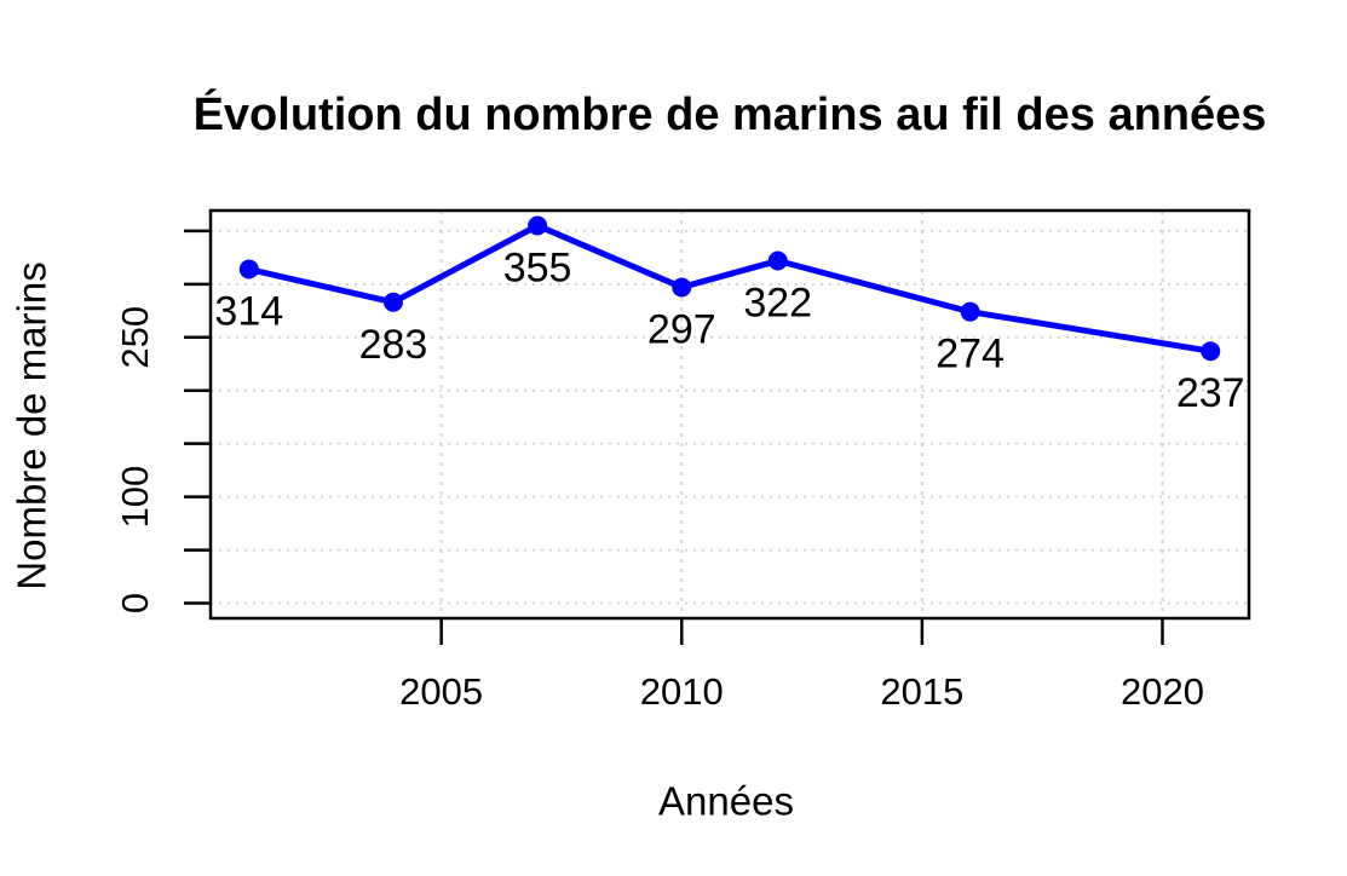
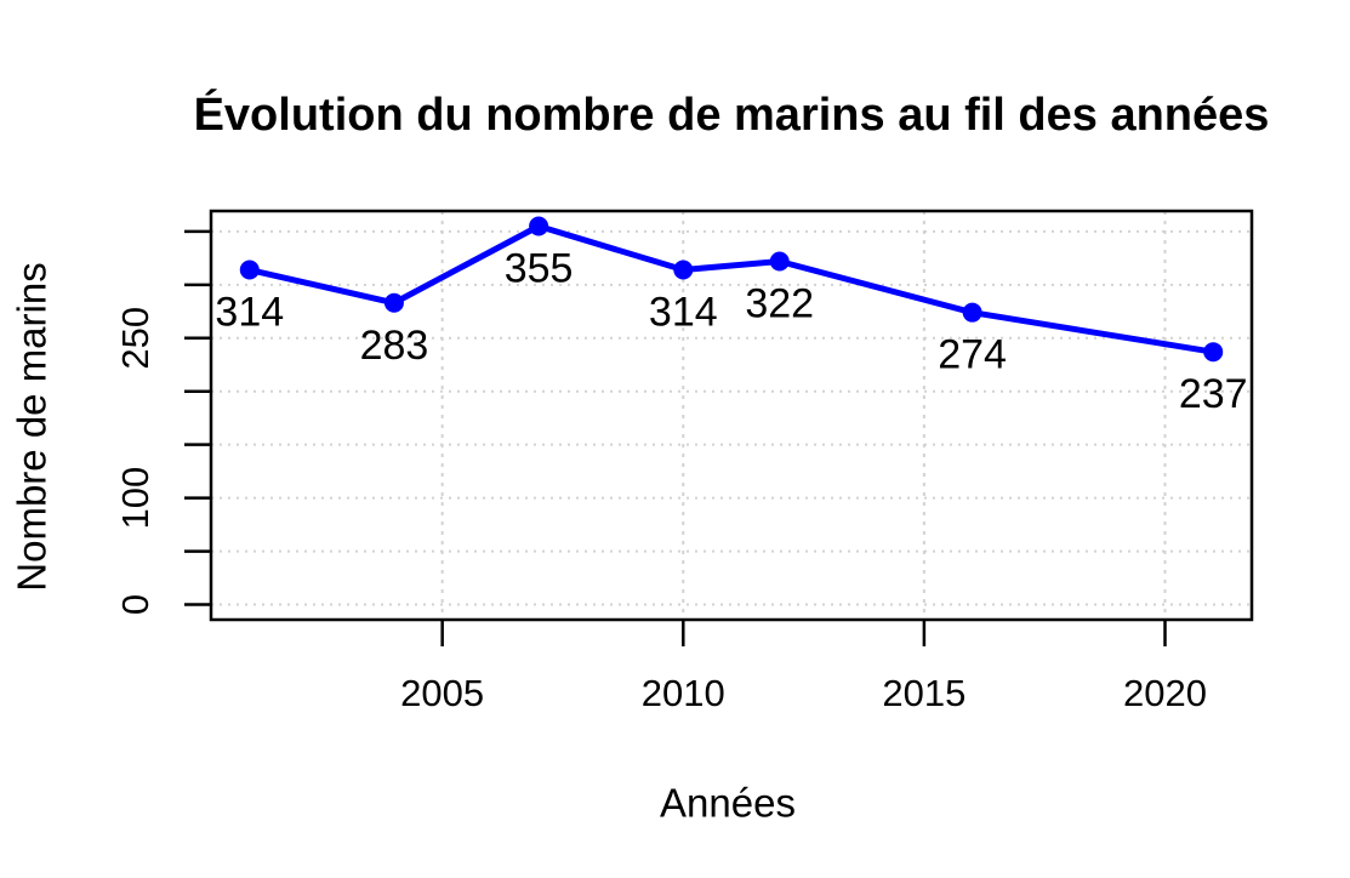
2010: 297 -> 314
